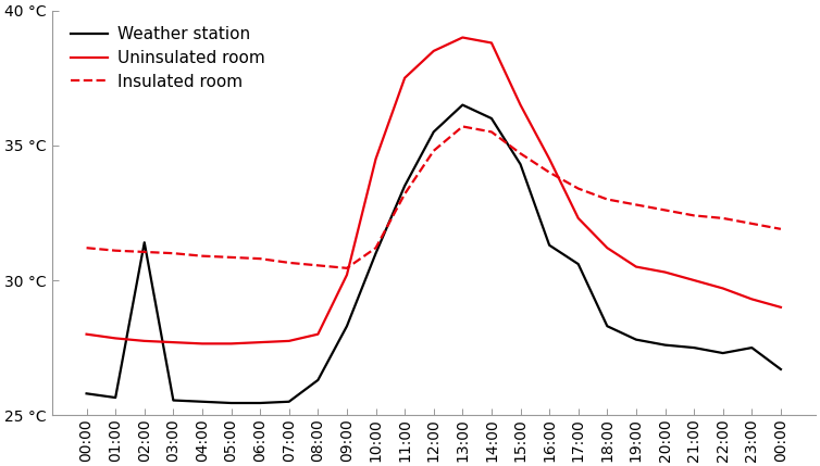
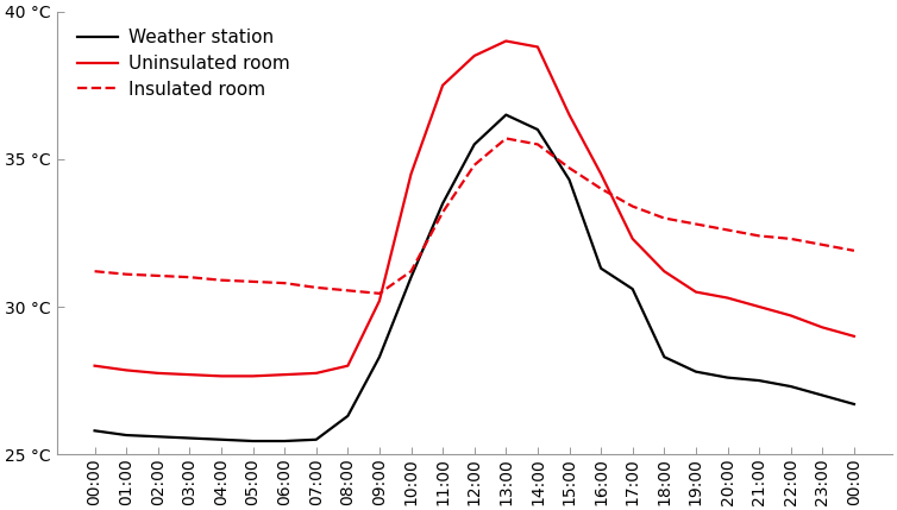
Weather station/02:00: 31.40 °C -> 25.60 °C
Weather station/23:00: 27.50 °C -> 27.00 °C
